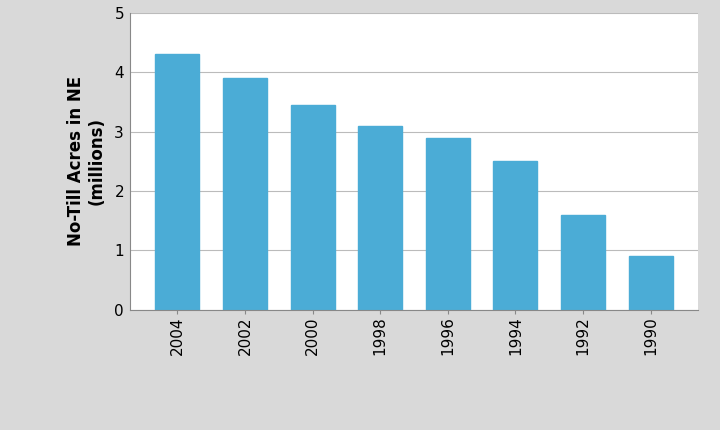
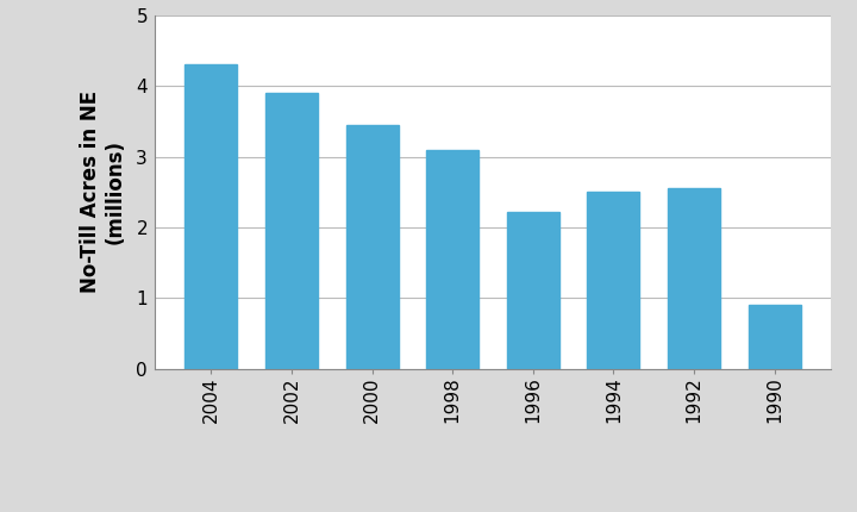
1996: 2.90 -> 2.22
1992: 1.60 -> 2.56
